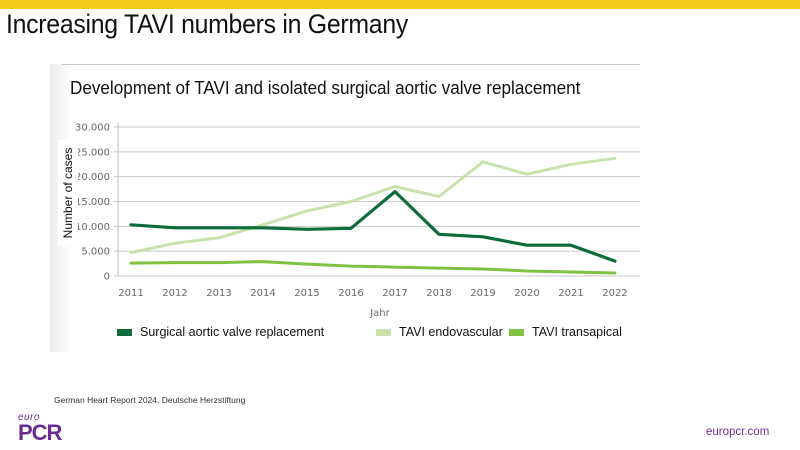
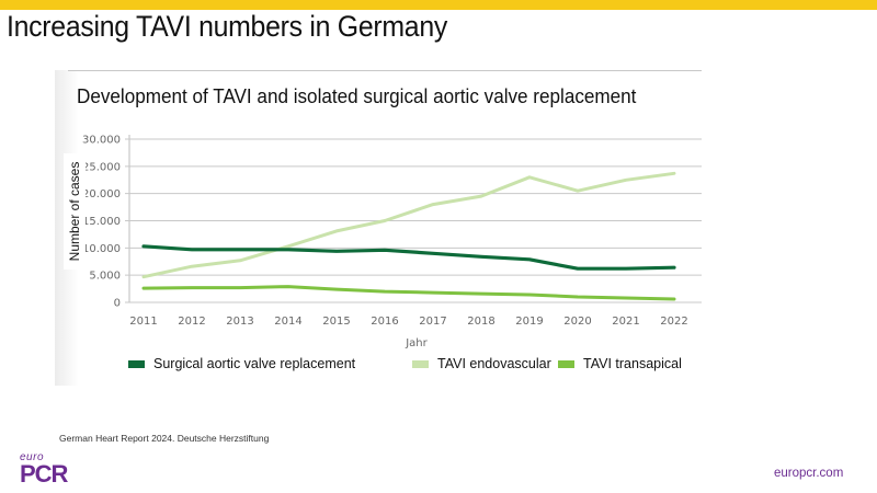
Surgical aortic valve replacement/2017: 17000 -> 9000
TAVI endovascular/2018: 16000 -> 20000
Surgical aortic valve replacement/2022: 3000 -> 6000
